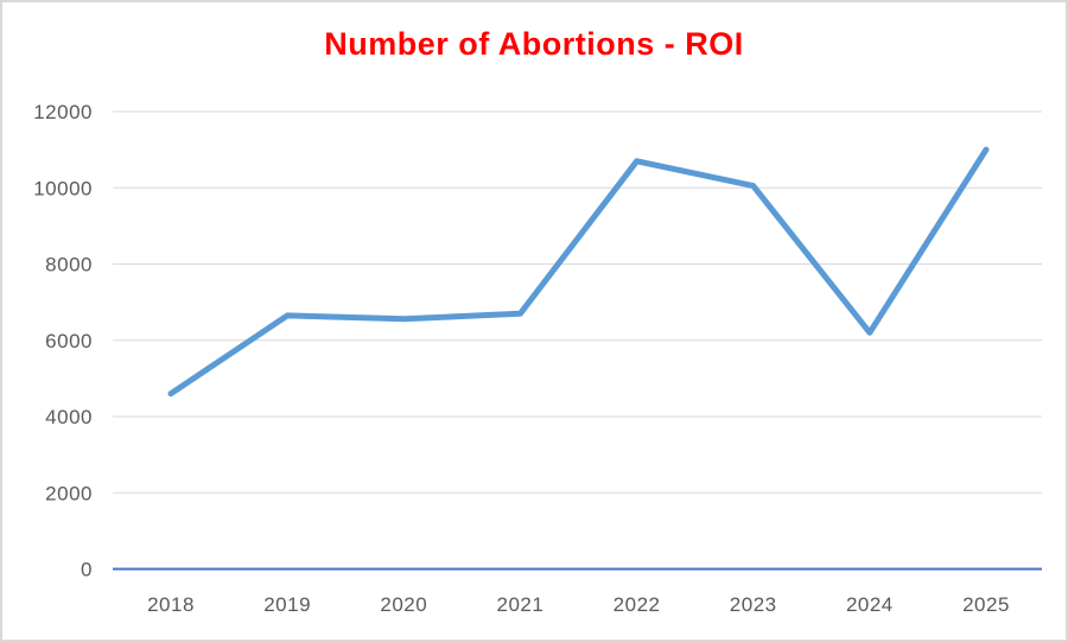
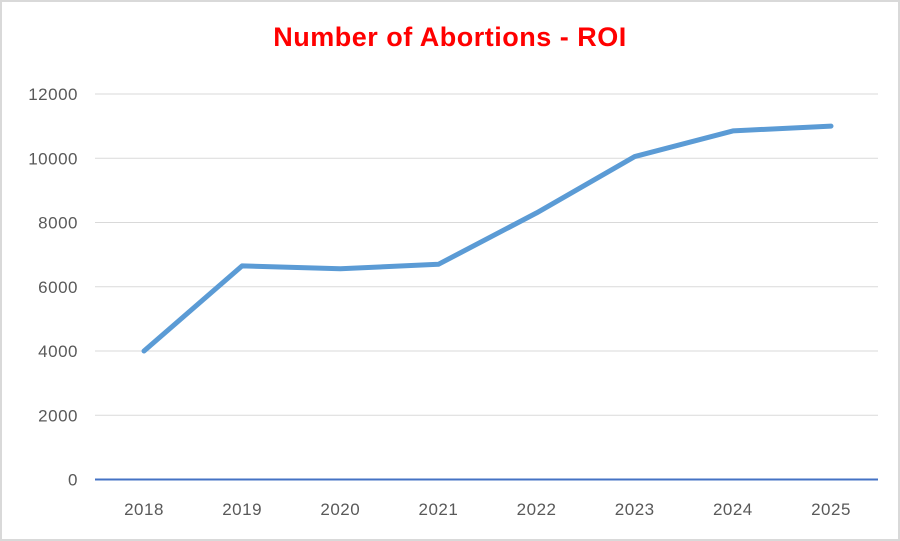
2018: 4600 -> 4000
2022: 10700 -> 8300
2024: 6200 -> 10800
